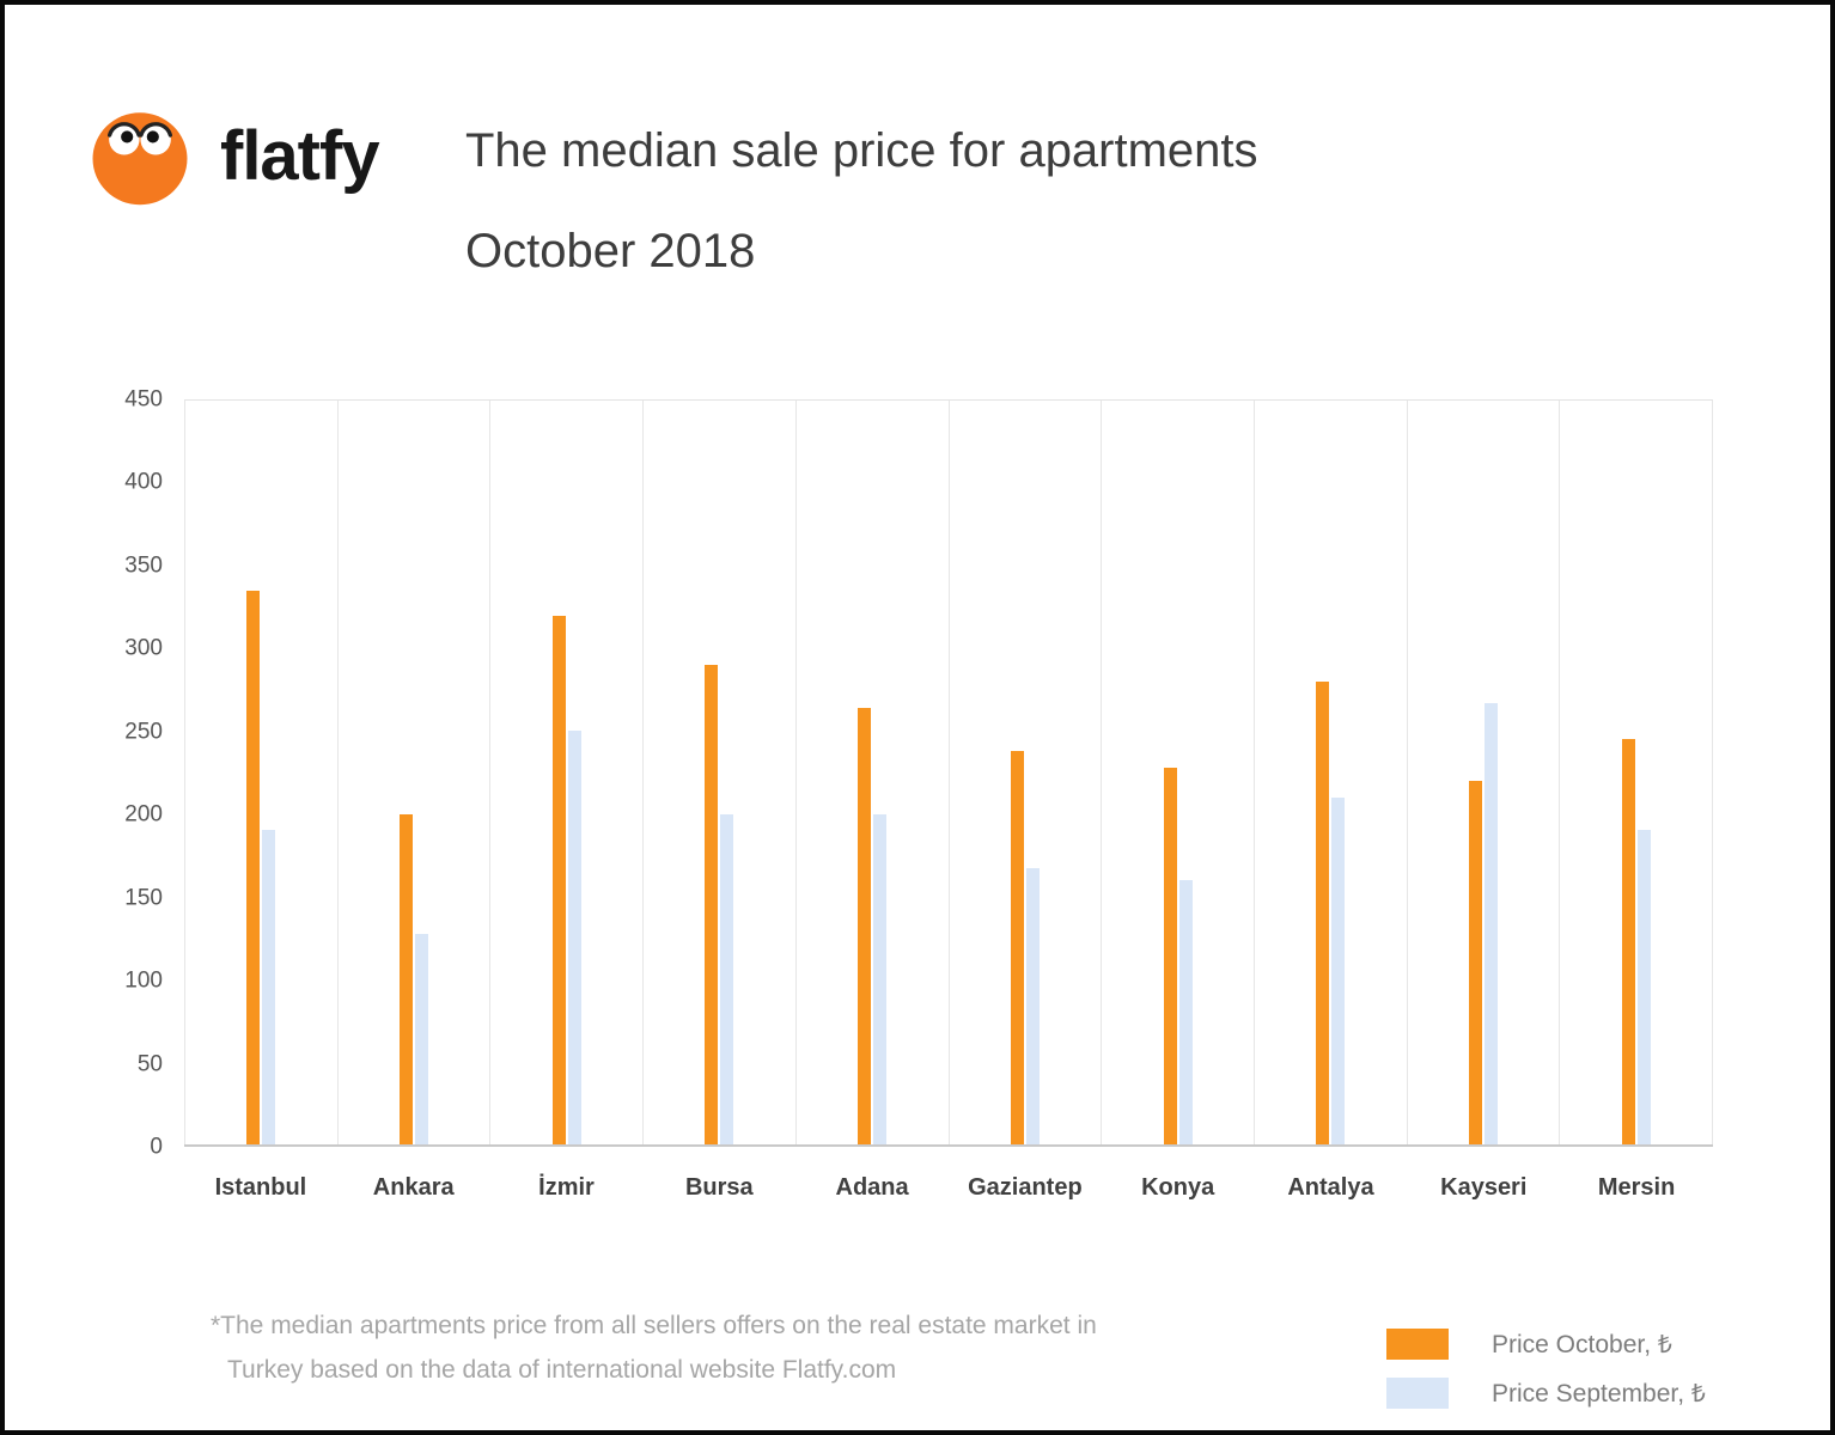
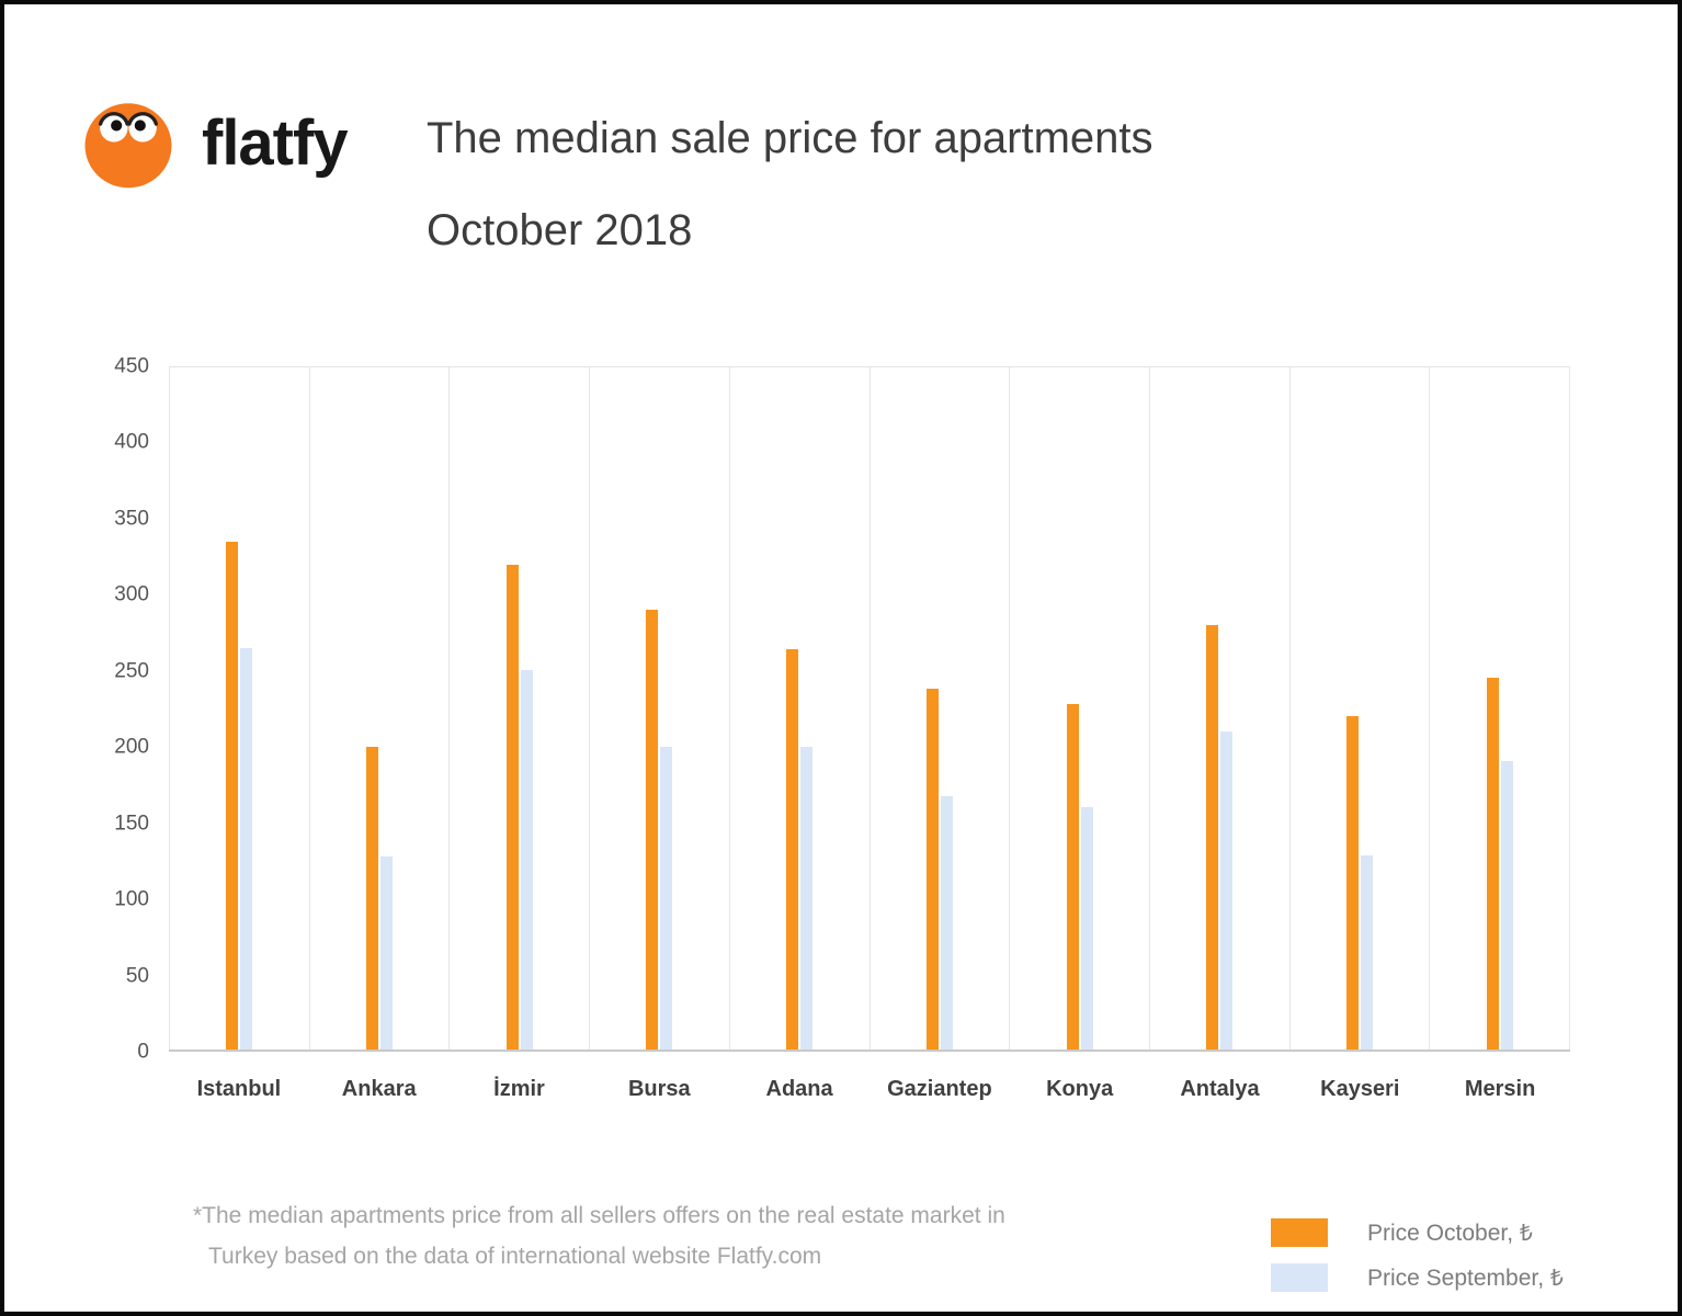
Price September, ₺/Istanbul: 190 -> 265
Price September, ₺/Kayseri: 267 -> 128
